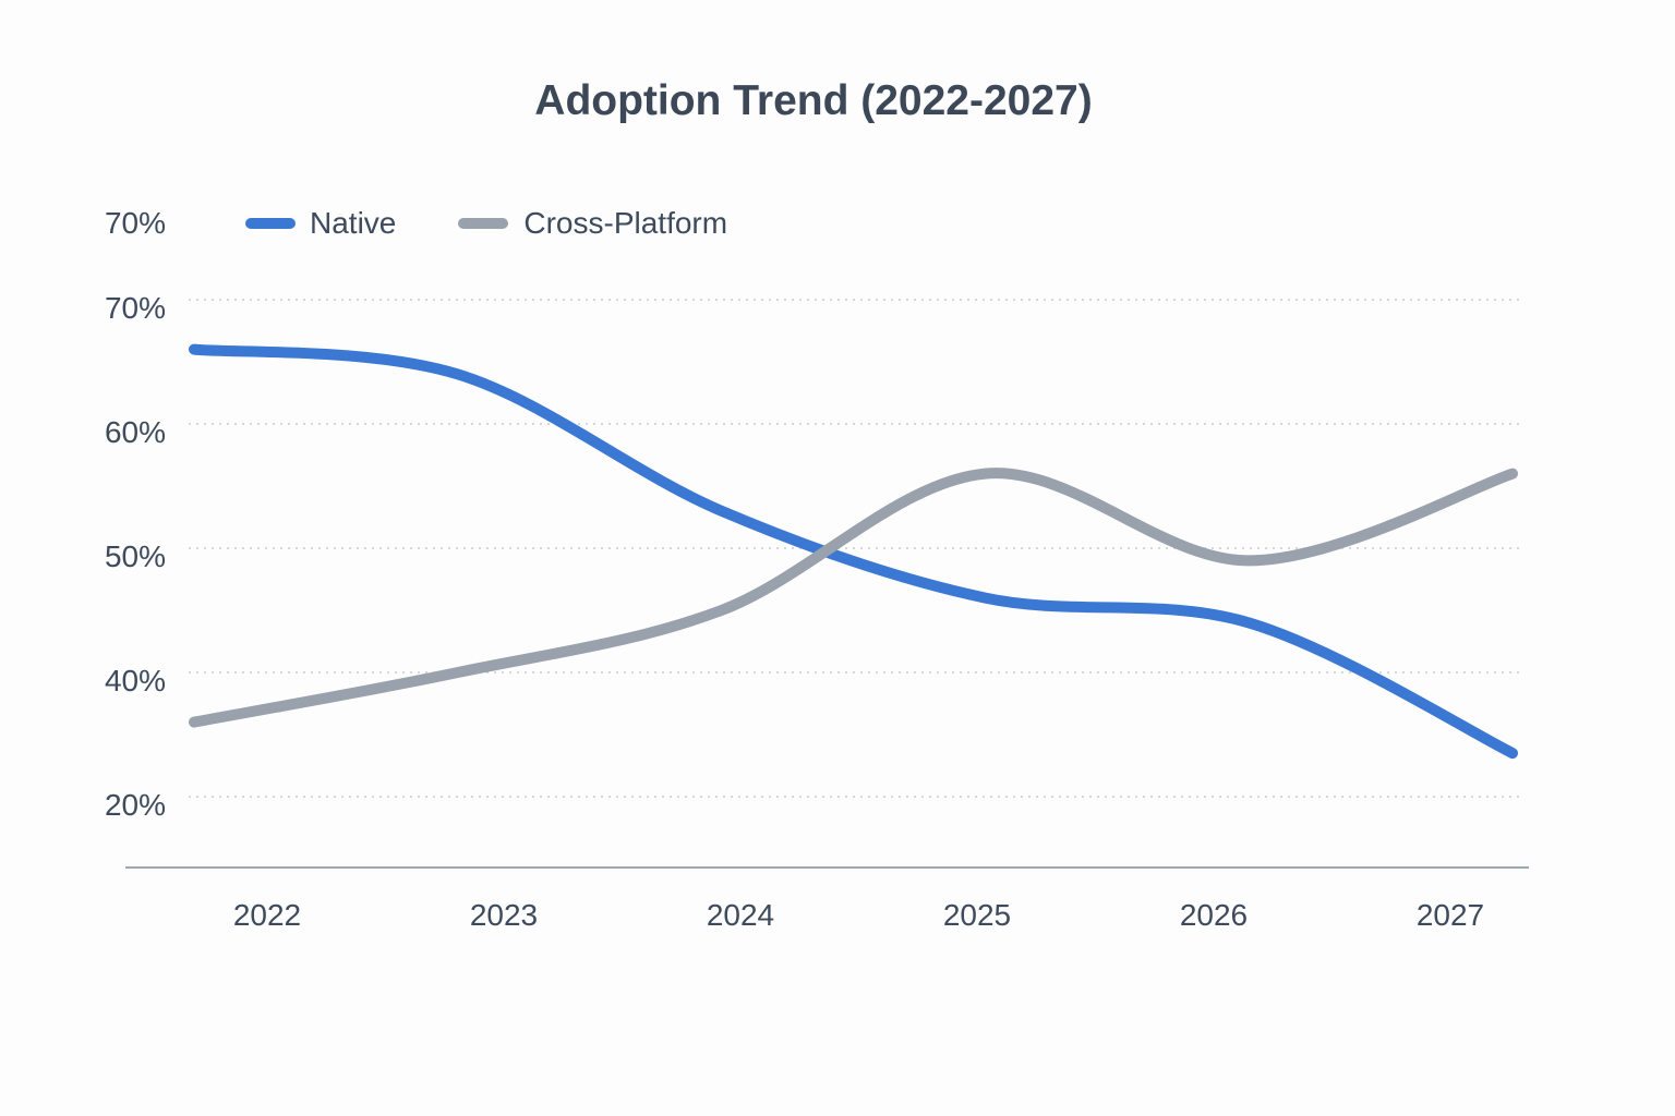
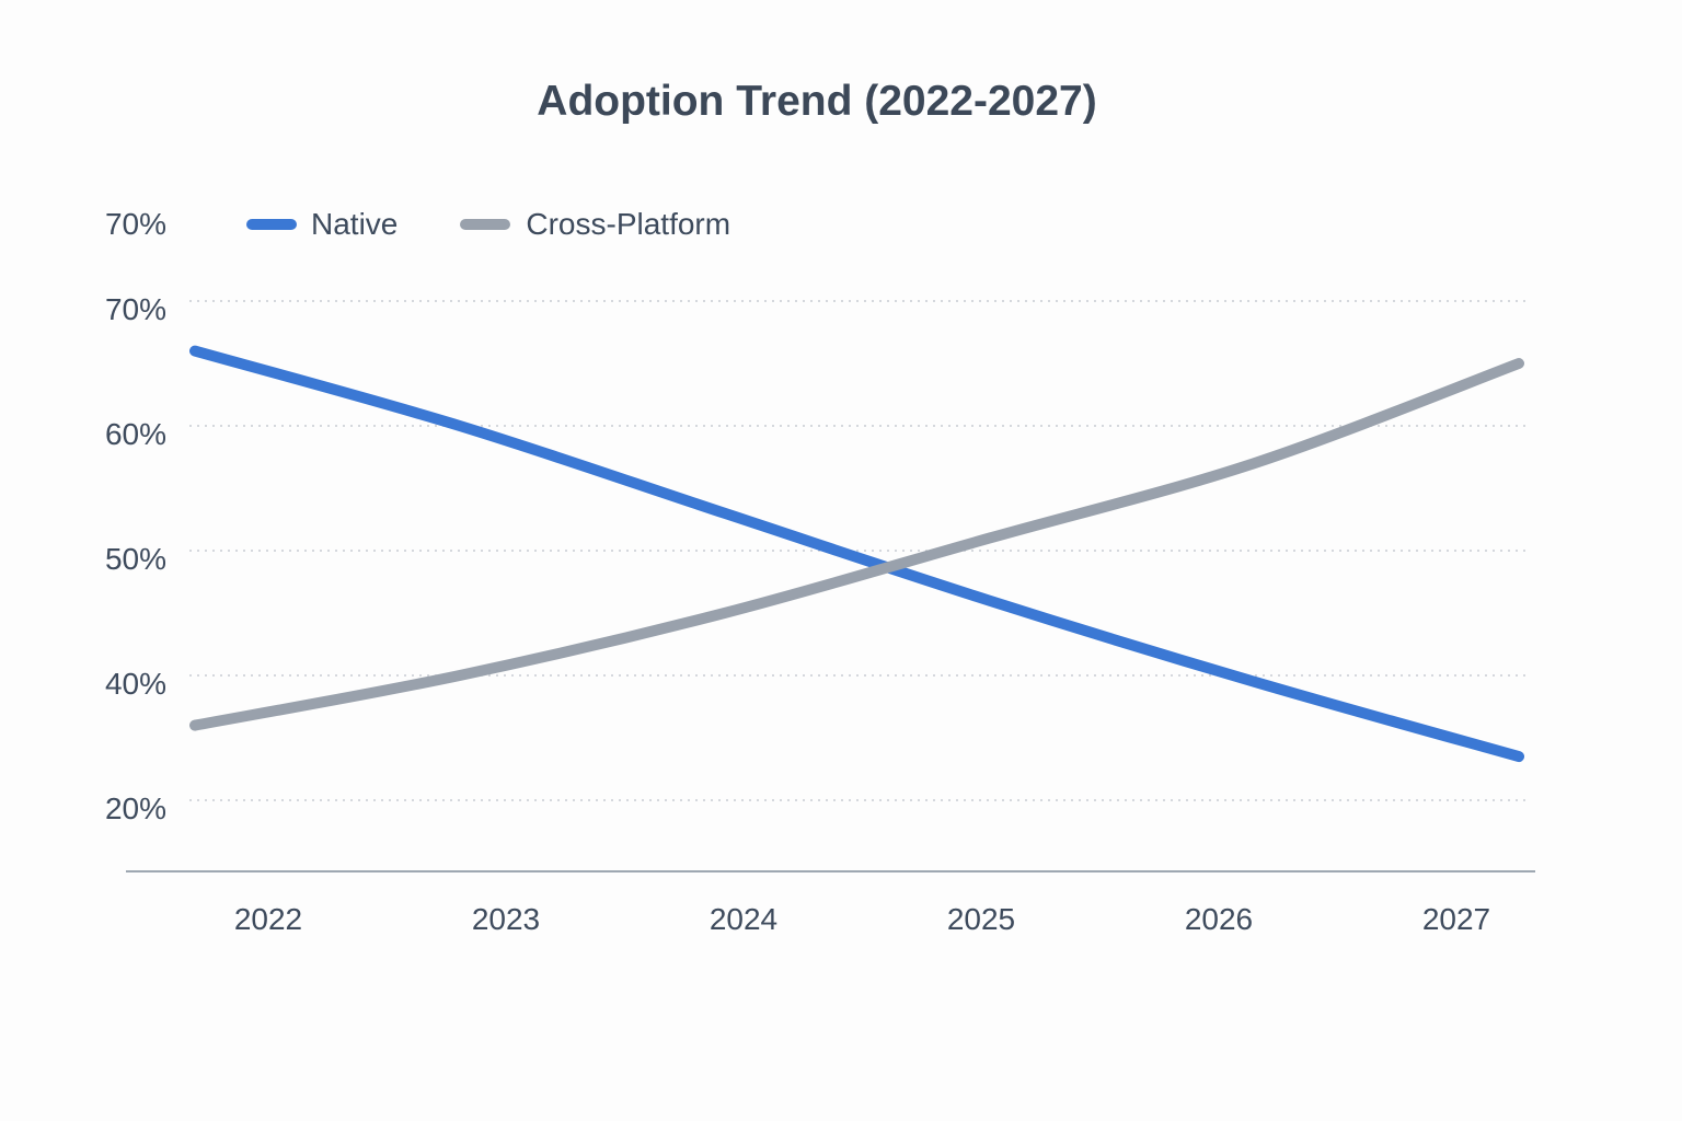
Native/2023: 64% -> 60%
Cross-Platform/2025: 56% -> 51%
Native/2026: 44% -> 39%
Cross-Platform/2026: 49% -> 57%
Cross-Platform/2027: 56% -> 65%
